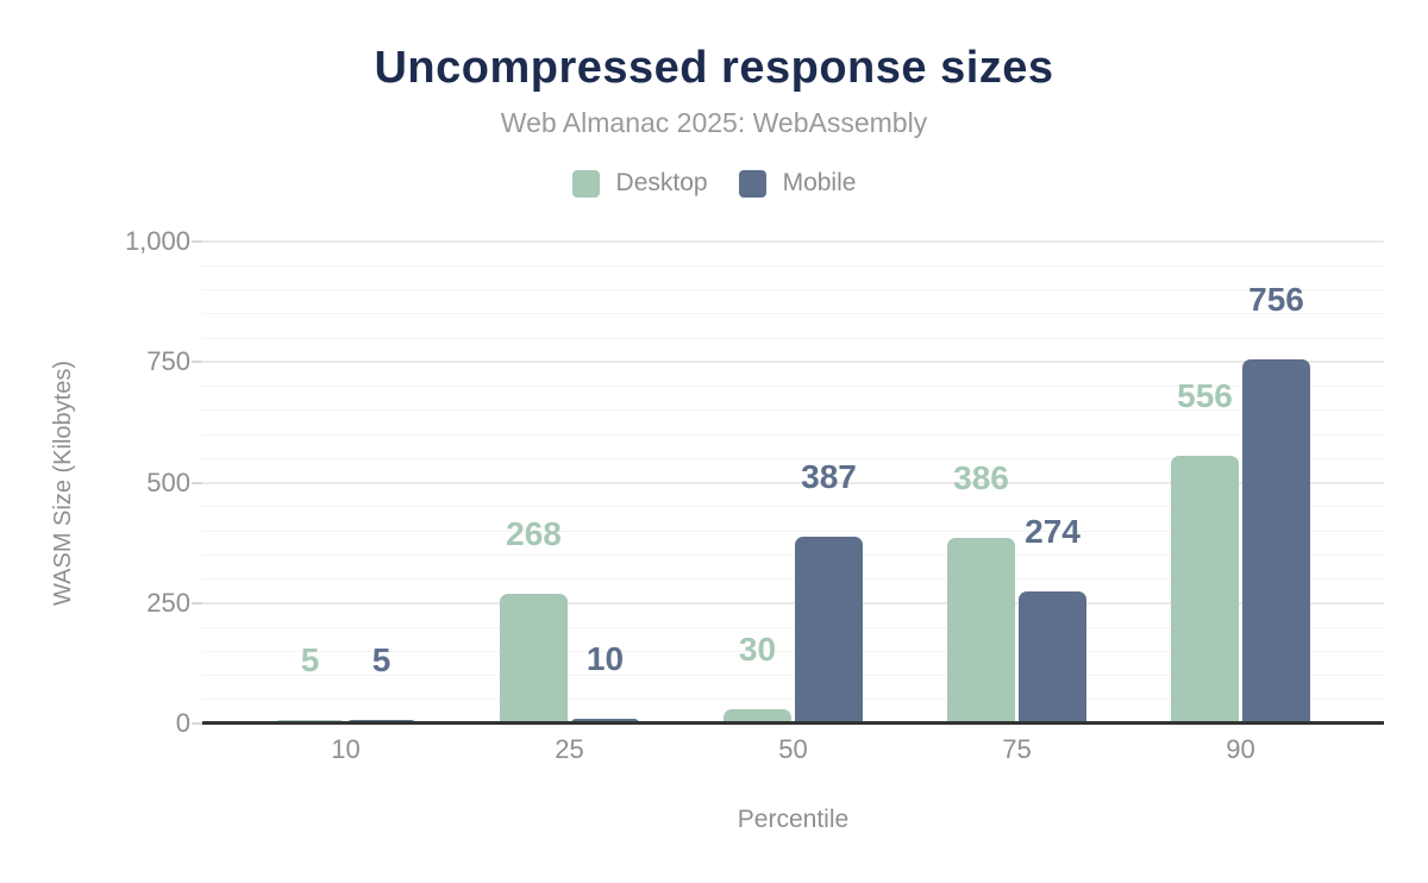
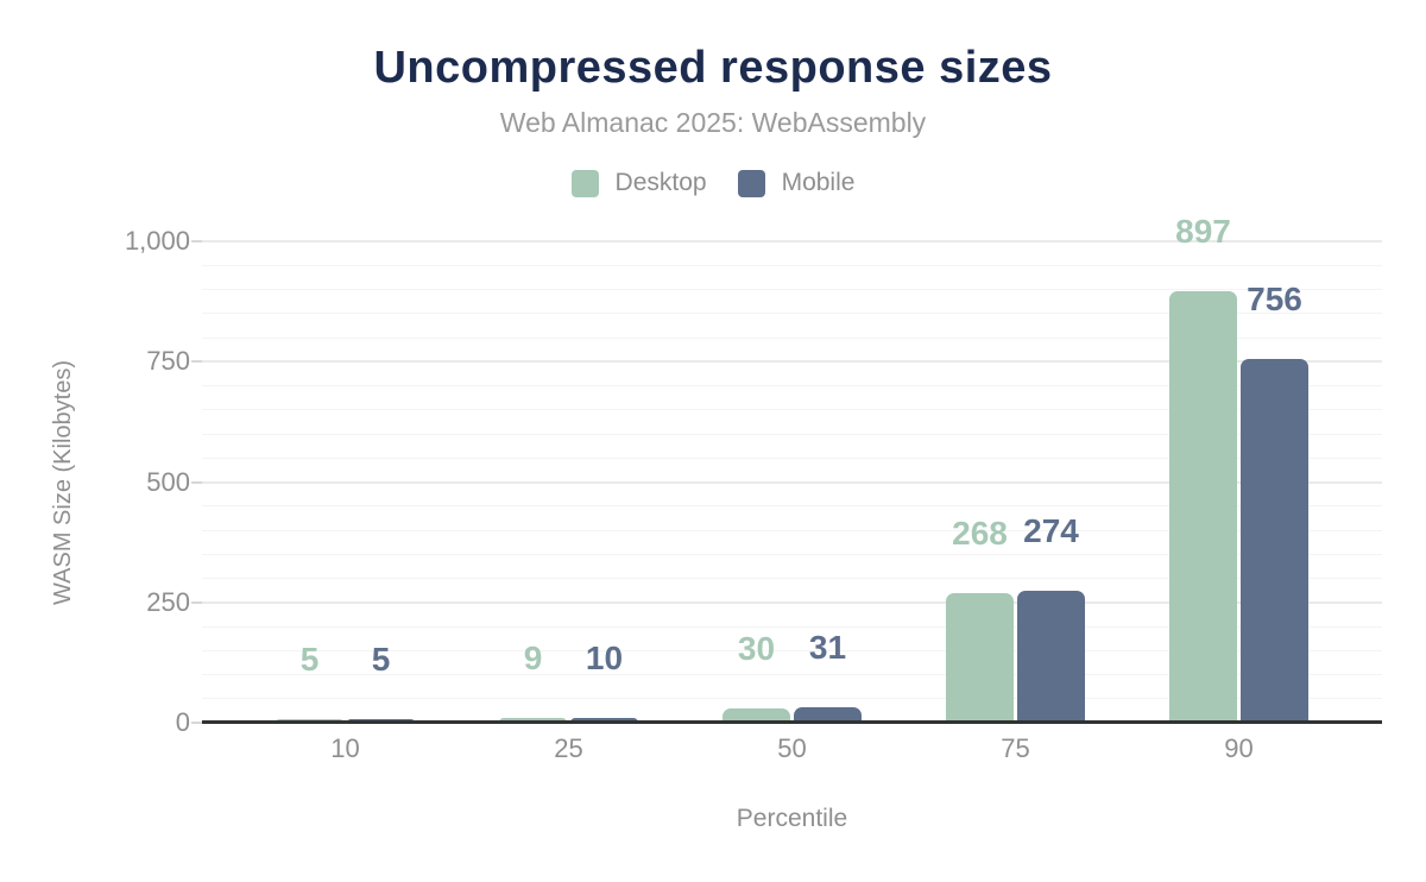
Desktop/25: 268 -> 9
Mobile/50: 387 -> 31
Desktop/75: 386 -> 268
Desktop/90: 556 -> 897
